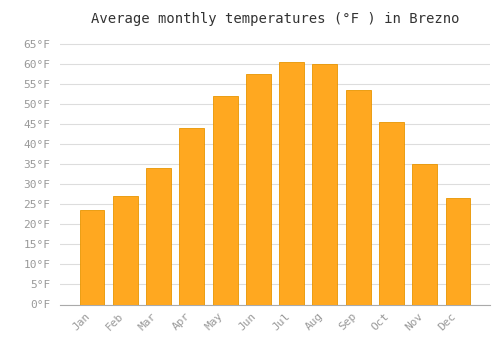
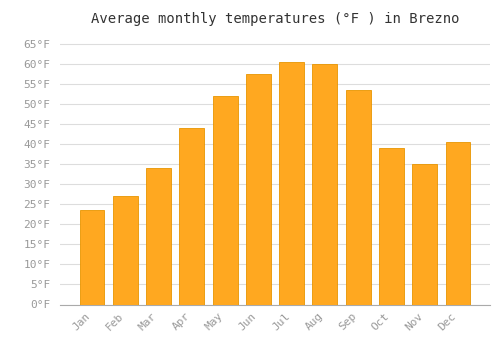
Oct: 45.5°F -> 39.0°F
Dec: 26.5°F -> 40.5°F
